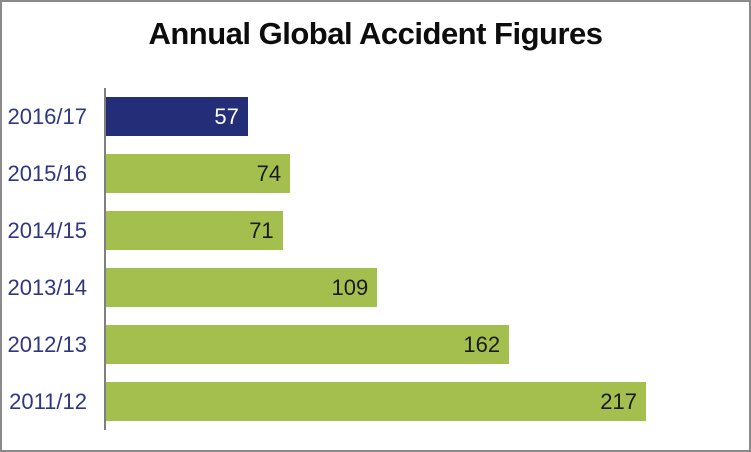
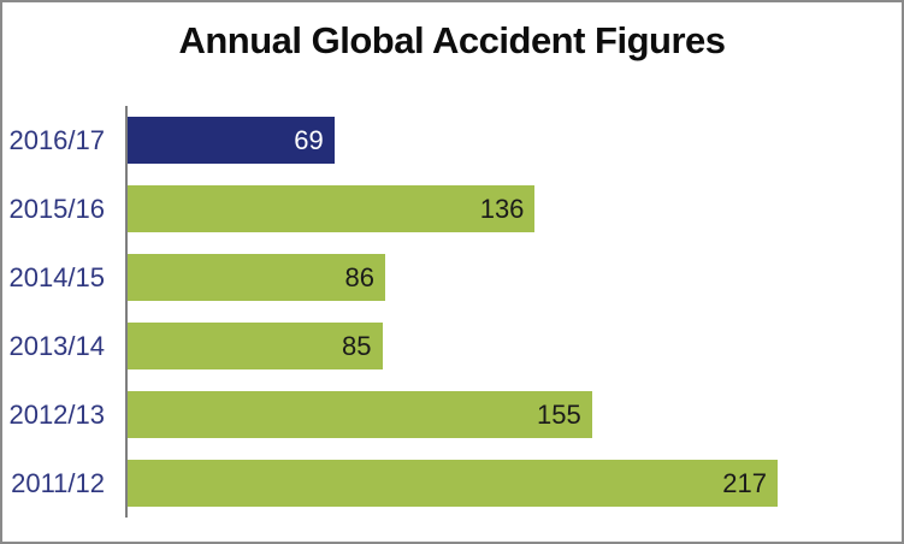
2016/17: 57 -> 69
2015/16: 74 -> 136
2014/15: 71 -> 86
2013/14: 109 -> 85
2012/13: 162 -> 155
